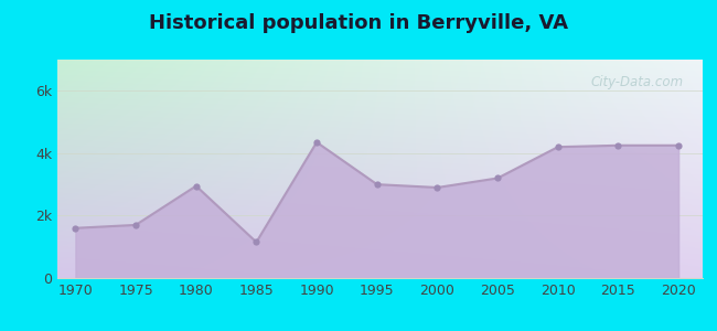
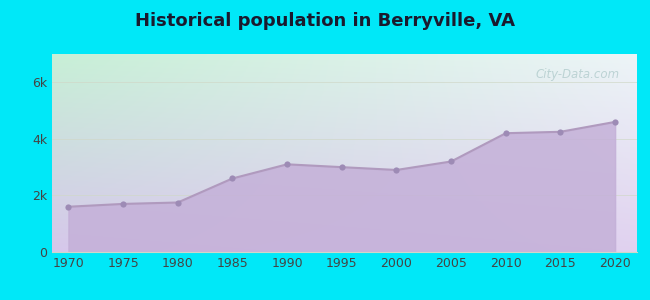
1980: 2.95k -> 1.75k
1985: 1.15k -> 2.60k
1990: 4.35k -> 3.10k
2020: 4.25k -> 4.60k
